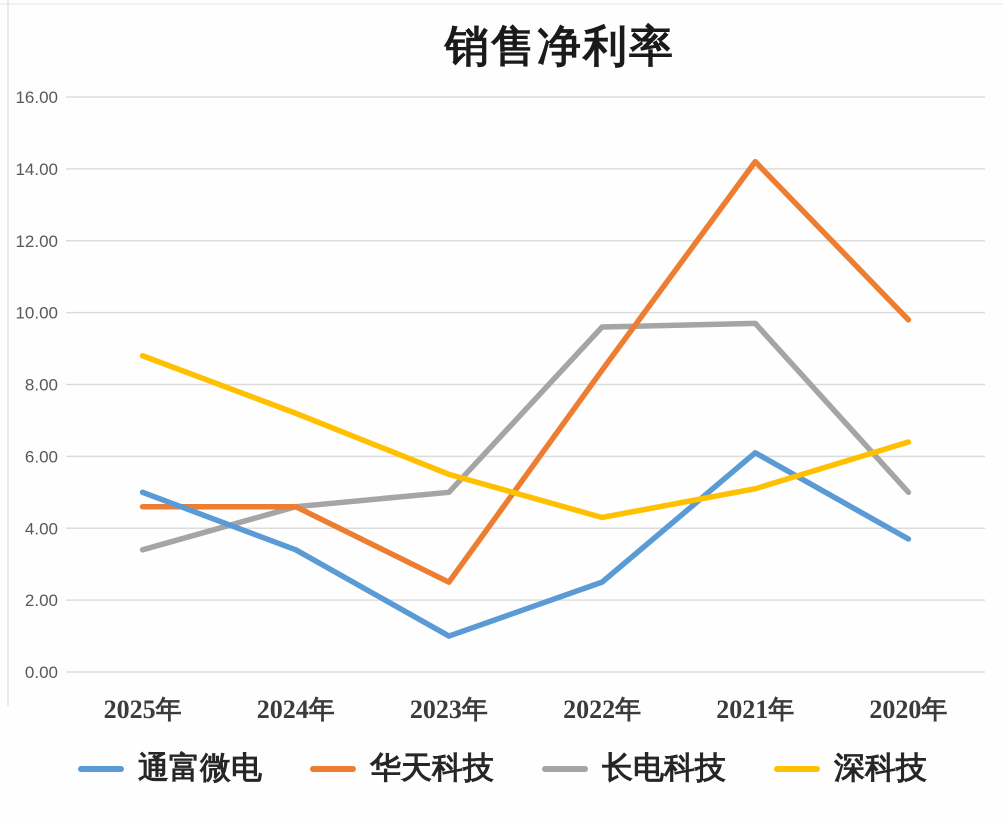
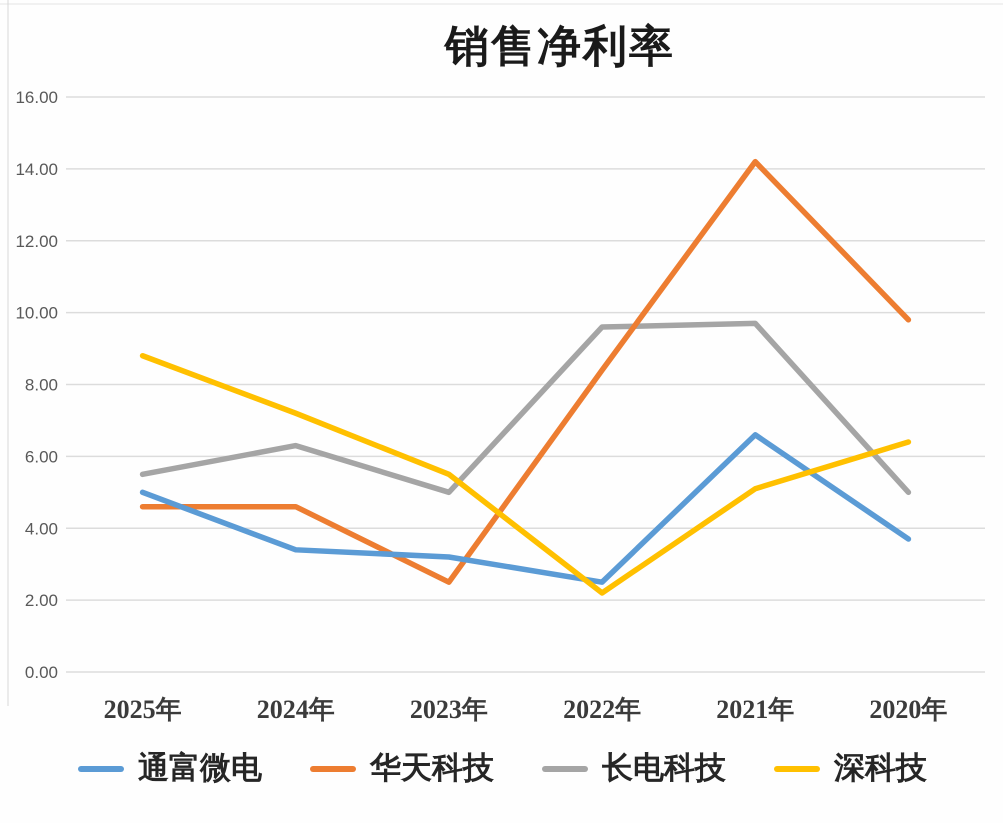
长电科技/2025年: 3.4 -> 5.5
长电科技/2024年: 4.6 -> 6.3
通富微电/2023年: 1.0 -> 3.2
深科技/2022年: 4.3 -> 2.2
通富微电/2021年: 6.1 -> 6.6
